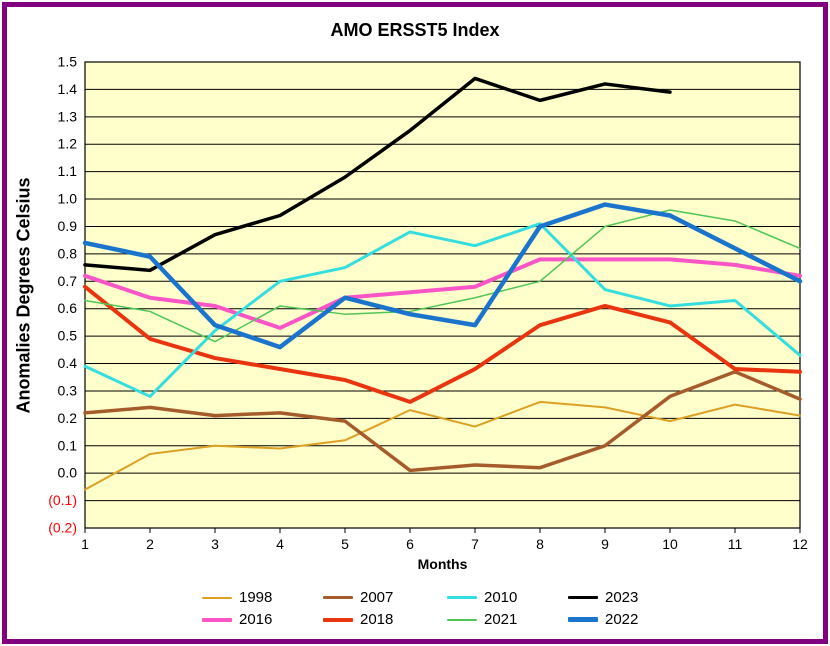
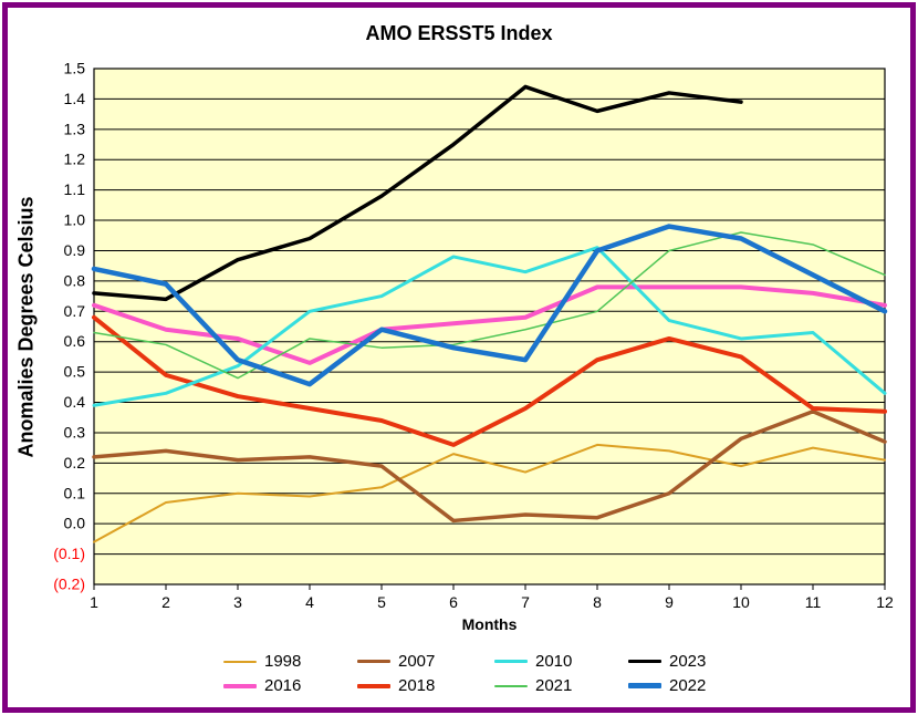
2010/2: 0.28 -> 0.43
